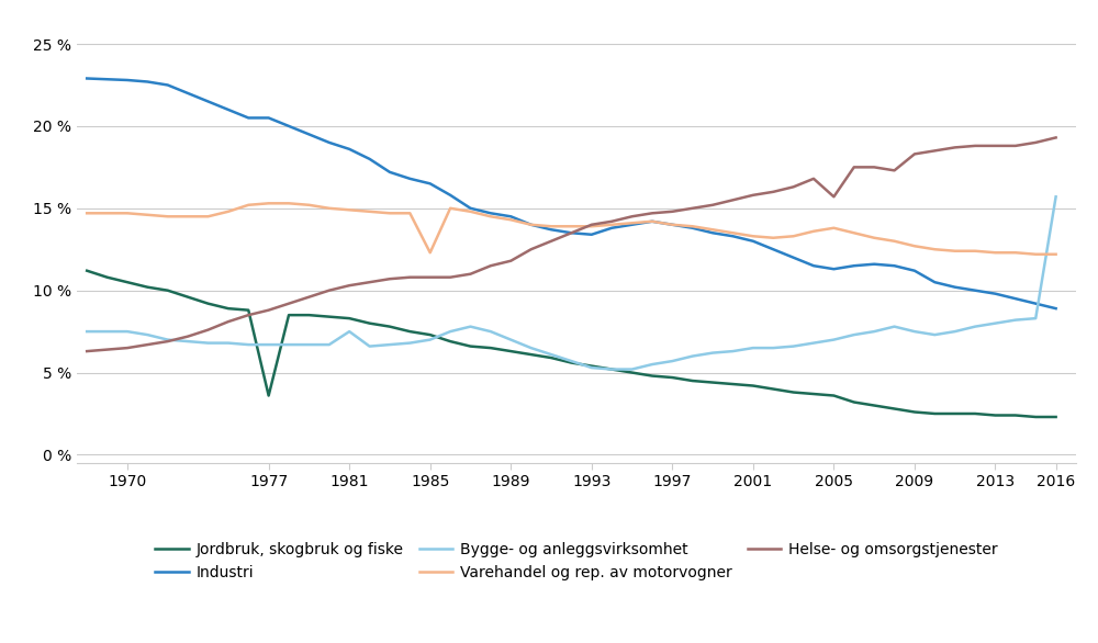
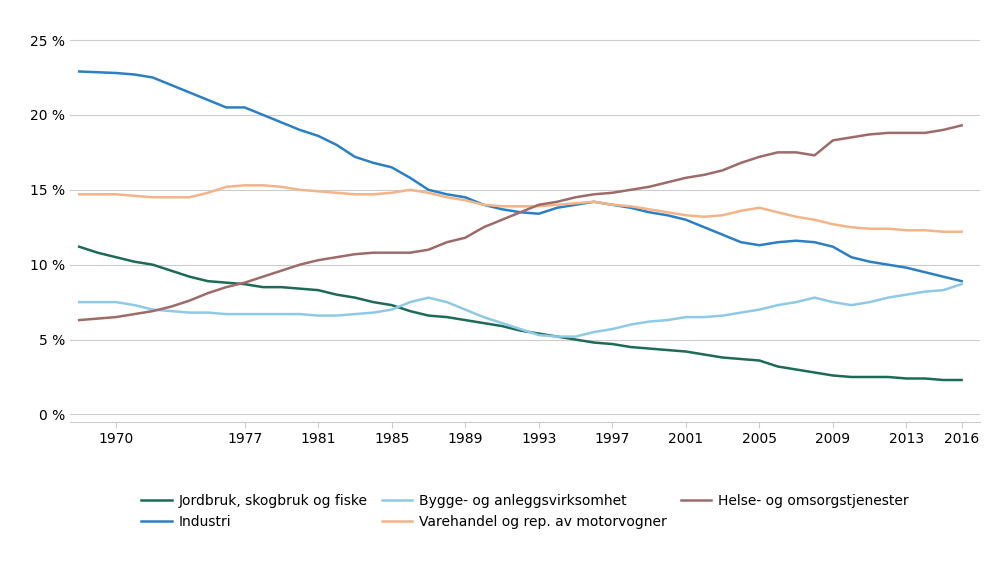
Jordbruk, skogbruk og fiske/1977: 3.6 % -> 8.7 %
Bygge- og anleggsvirksomhet/1981: 7.5 % -> 6.6 %
Varehandel og rep. av motorvogner/1985: 12.3 % -> 14.8 %
Helse- og omsorgstjenester/2005: 15.7 % -> 17.2 %
Bygge- og anleggsvirksomhet/2016: 15.7 % -> 8.7 %
